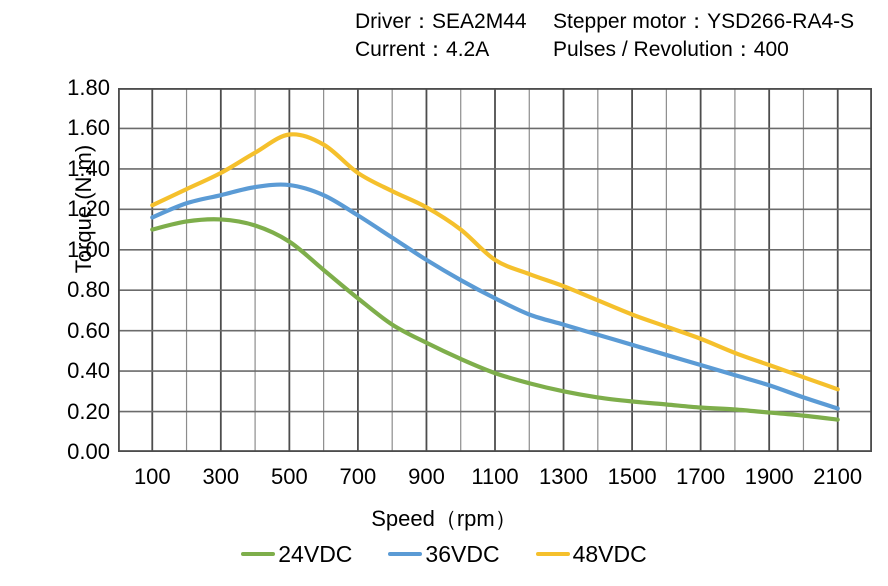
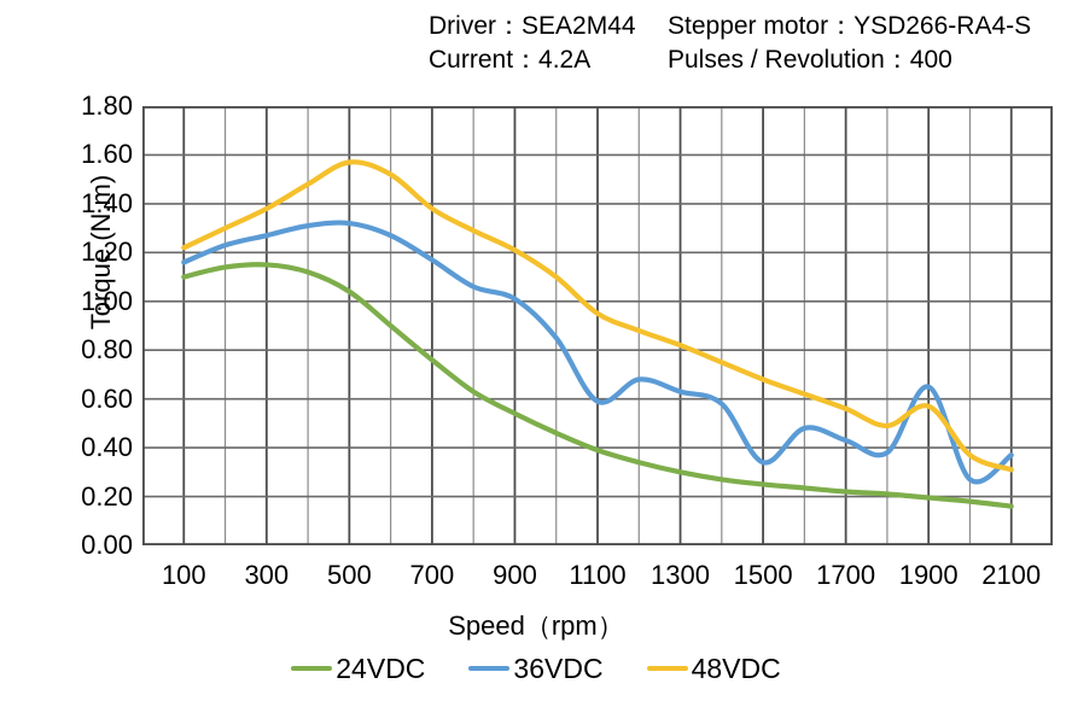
36VDC/900: 0.95 -> 1.01
36VDC/1100: 0.76 -> 0.59
36VDC/1500: 0.53 -> 0.34
36VDC/1900: 0.33 -> 0.65
48VDC/1900: 0.43 -> 0.57
36VDC/2100: 0.21 -> 0.37
